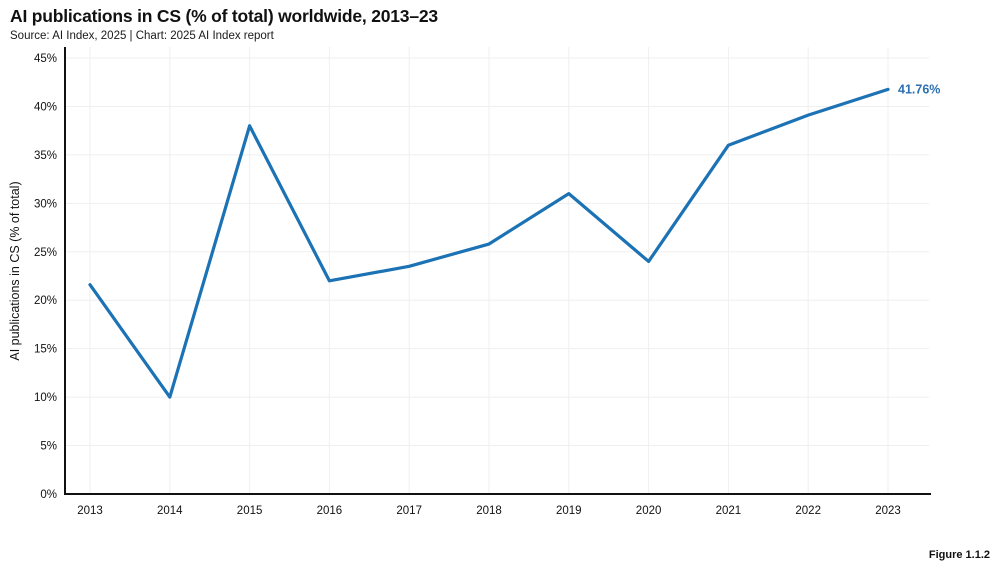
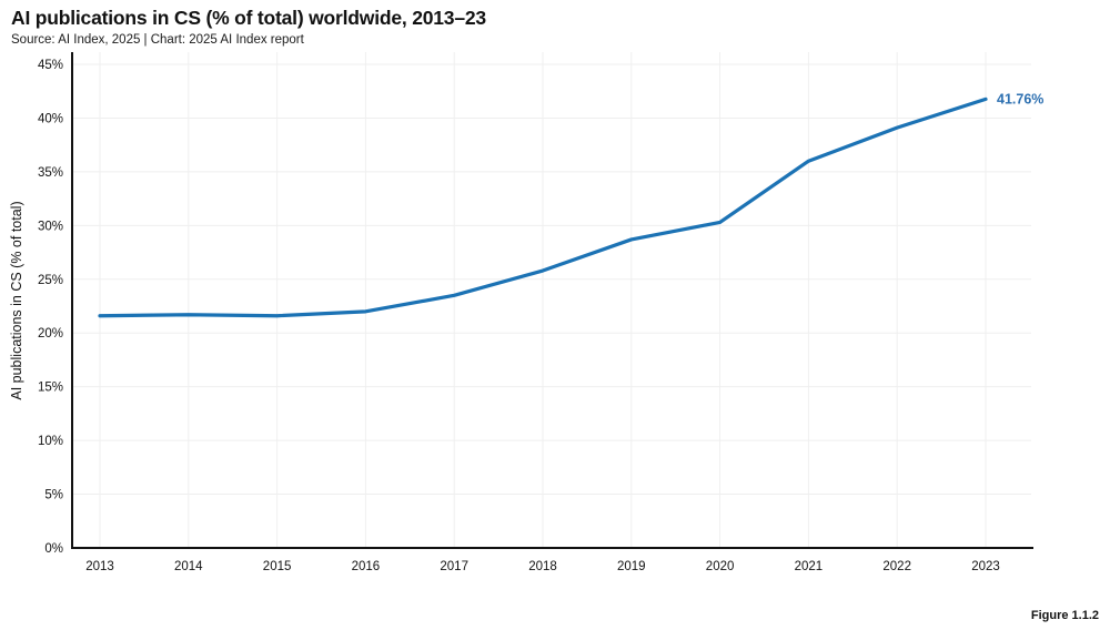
2014: 10% -> 22%
2015: 38% -> 22%
2019: 31% -> 29%
2020: 24% -> 30%
